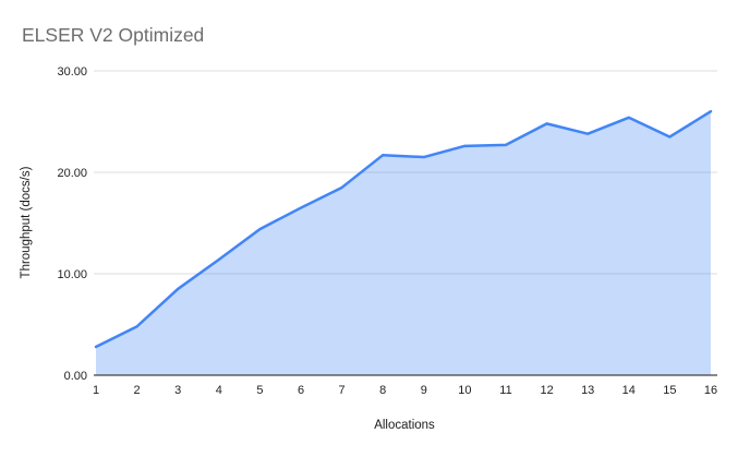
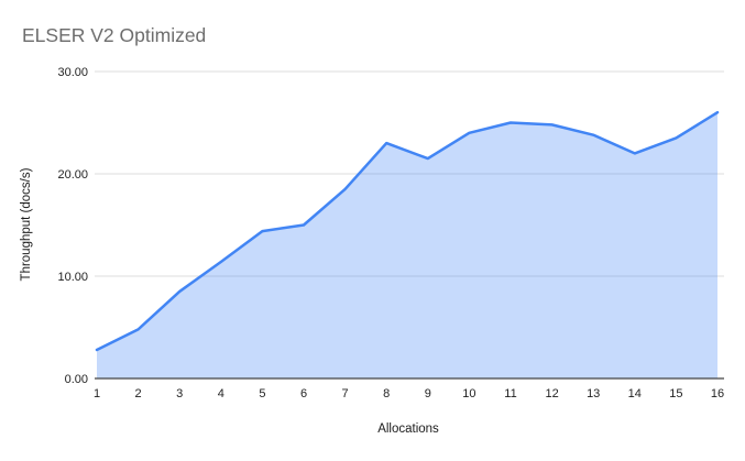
6: 16 -> 15
8: 22 -> 23
10: 23 -> 24
11: 23 -> 25
14: 25 -> 22
